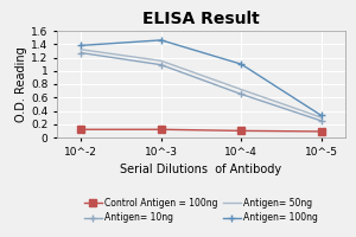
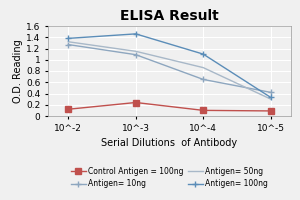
Control Antigen = 100ng/10^-3: 0.12 -> 0.24
Antigen= 50ng/10^-4: 0.72 -> 0.86
Antigen= 10ng/10^-5: 0.25 -> 0.42
